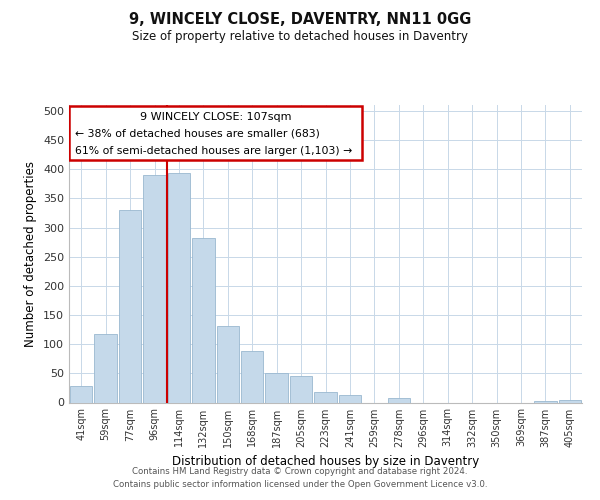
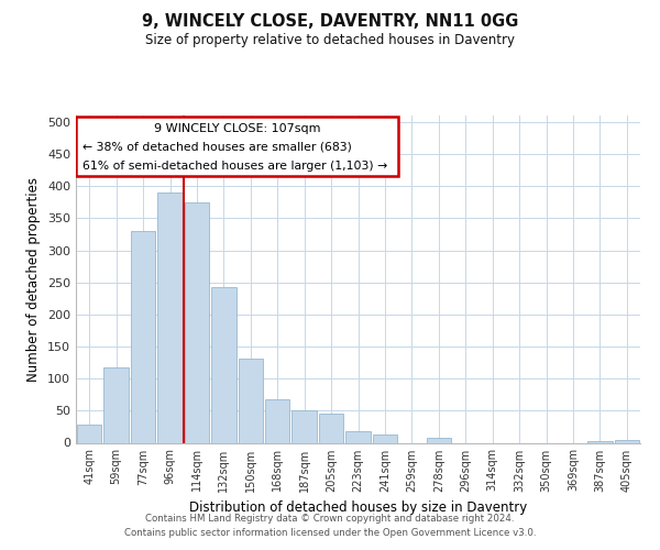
114sqm: 394 -> 375
132sqm: 282 -> 242
168sqm: 88 -> 68
